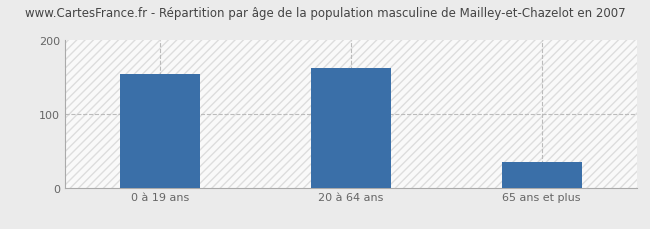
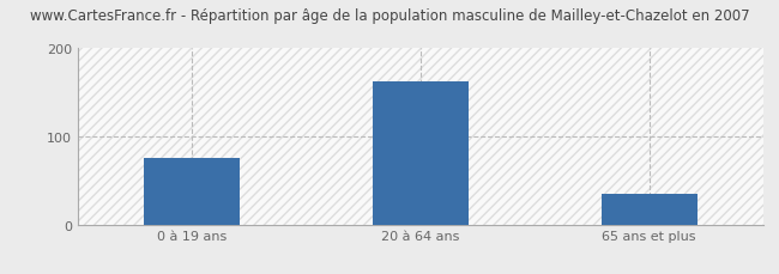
0 à 19 ans: 154 -> 75
